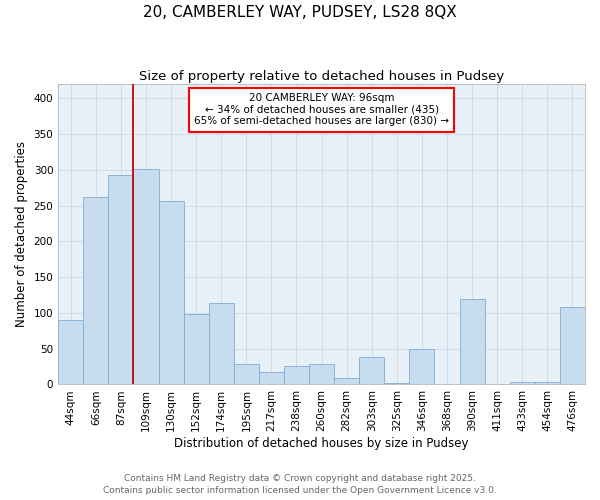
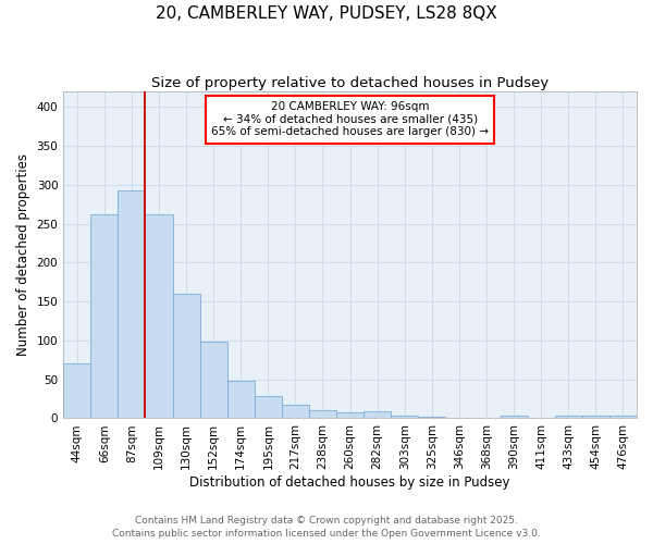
44sqm: 90 -> 70
109sqm: 302 -> 262
130sqm: 256 -> 160
174sqm: 114 -> 48
238sqm: 26 -> 10
260sqm: 28 -> 8
303sqm: 38 -> 3
346sqm: 50 -> 1
390sqm: 120 -> 4
476sqm: 108 -> 4
